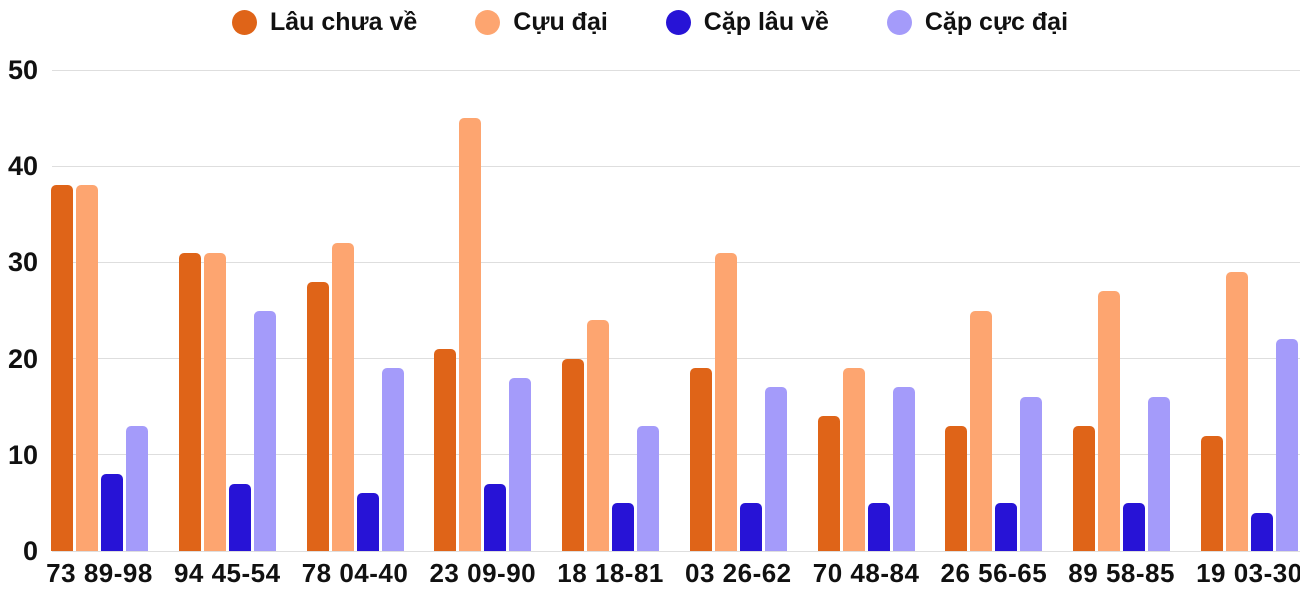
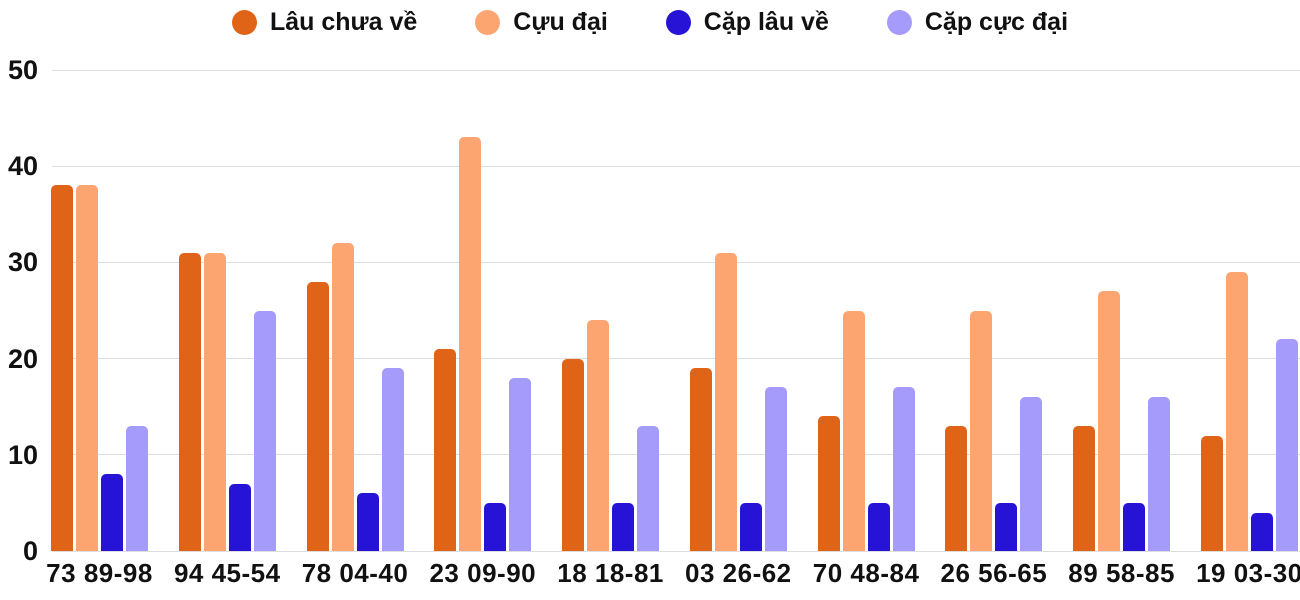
Cựu đại/23 09-90: 45 -> 43
Cặp lâu về/23 09-90: 7 -> 5
Cựu đại/70 48-84: 19 -> 25
